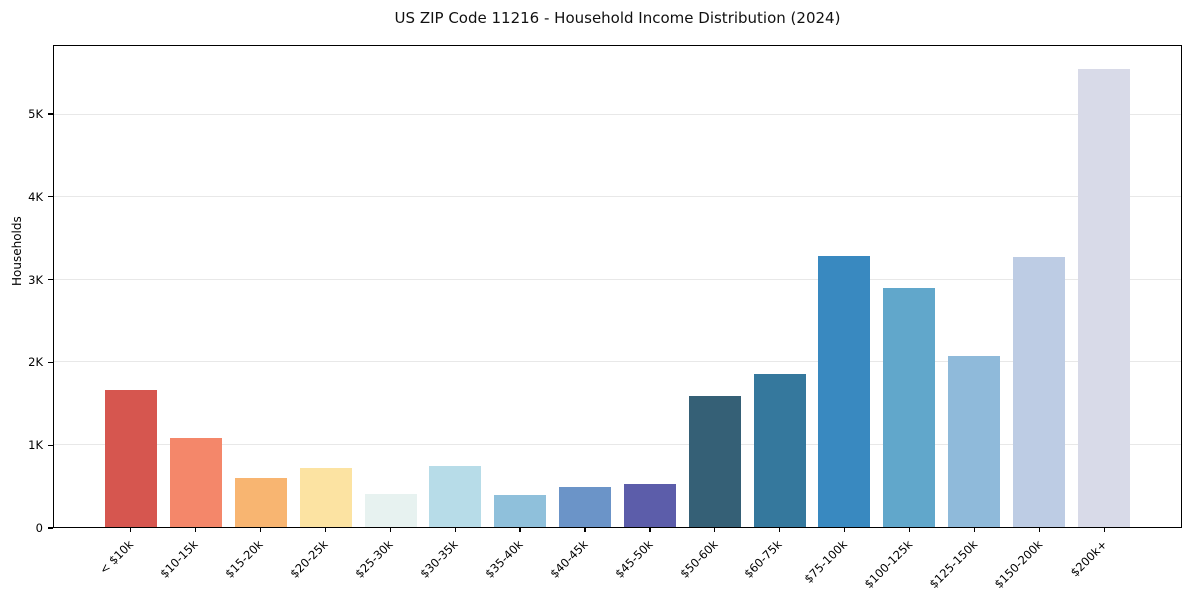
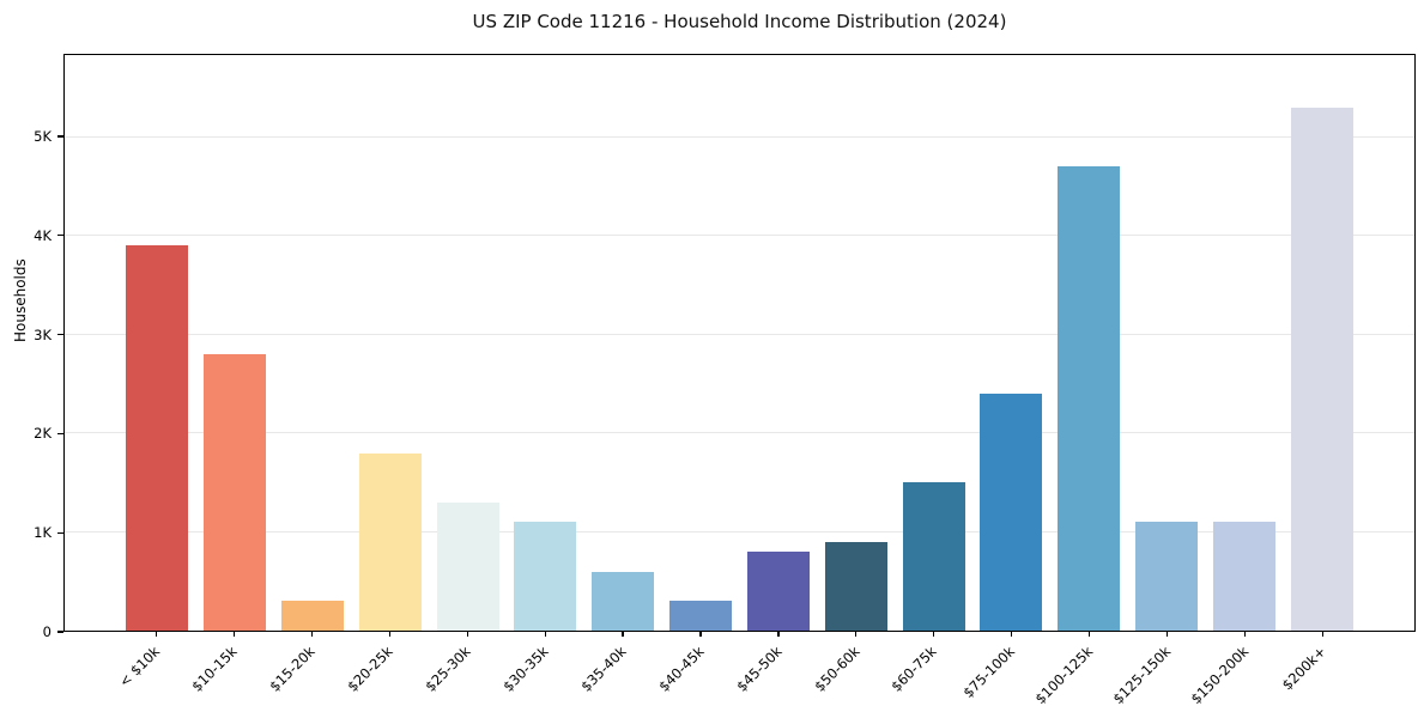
< $10k: 1.7K -> 3.9K
$10-15k: 1.1K -> 2.8K
$15-20k: 0.6K -> 0.3K
$20-25k: 0.7K -> 1.8K
$25-30k: 0.4K -> 1.3K
$30-35k: 0.7K -> 1.1K
$35-40k: 0.4K -> 0.6K
$40-45k: 0.5K -> 0.3K
$45-50k: 0.5K -> 0.8K
$50-60k: 1.6K -> 0.9K
$60-75k: 1.9K -> 1.5K
$75-100k: 3.3K -> 2.4K
$100-125k: 2.9K -> 4.7K
$125-150k: 2.1K -> 1.1K
$150-200k: 3.3K -> 1.1K
$200k+: 5.6K -> 5.3K
